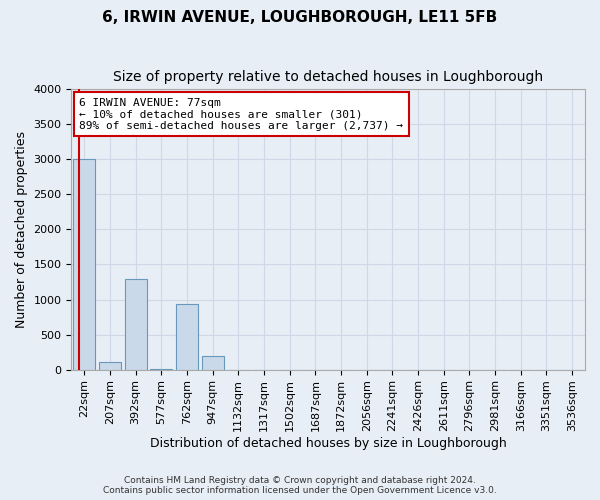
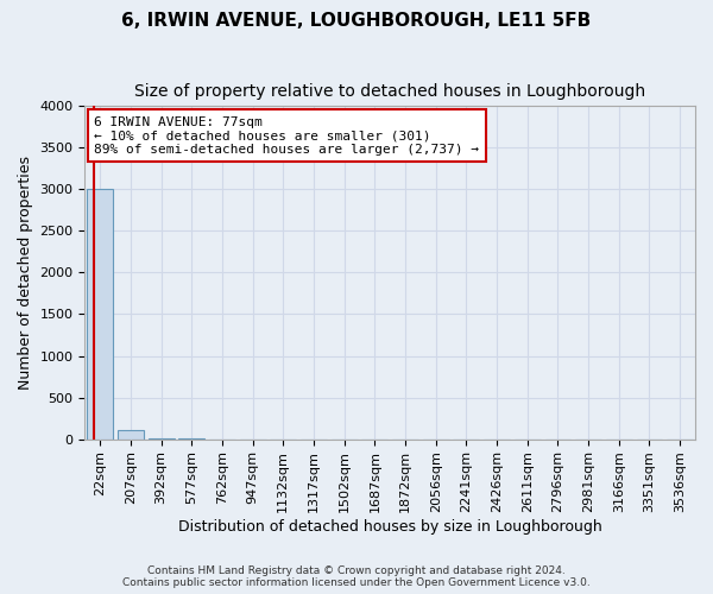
392sqm: 1300 -> 0
762sqm: 940 -> 0
947sqm: 200 -> 0
